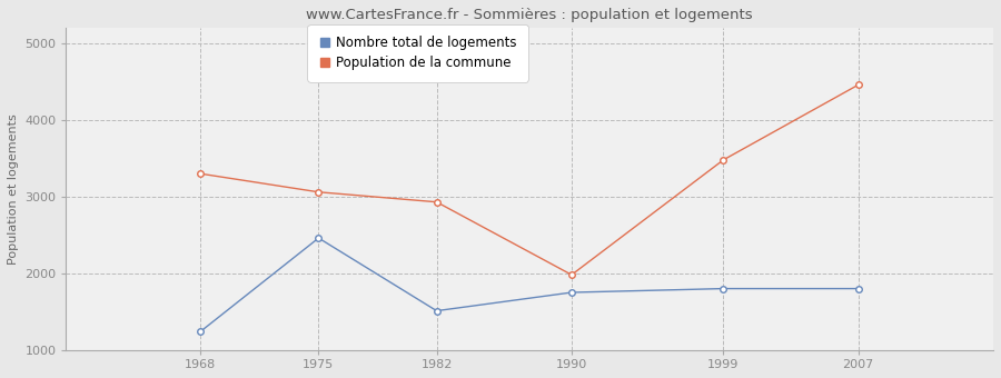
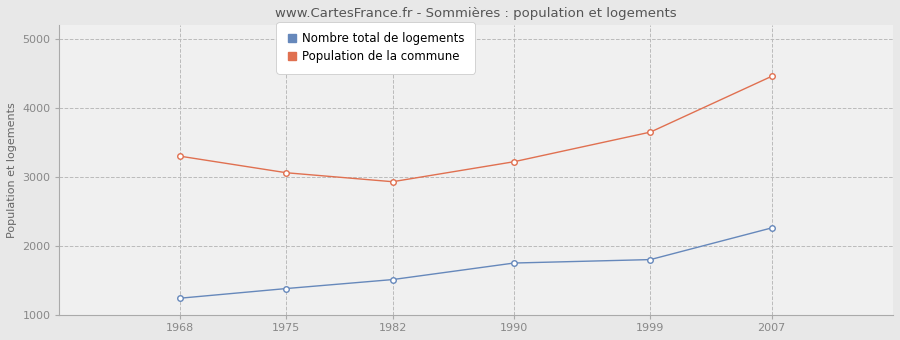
Nombre total de logements/1975: 2460 -> 1380
Population de la commune/1990: 1980 -> 3220
Population de la commune/1999: 3480 -> 3650
Nombre total de logements/2007: 1800 -> 2260
